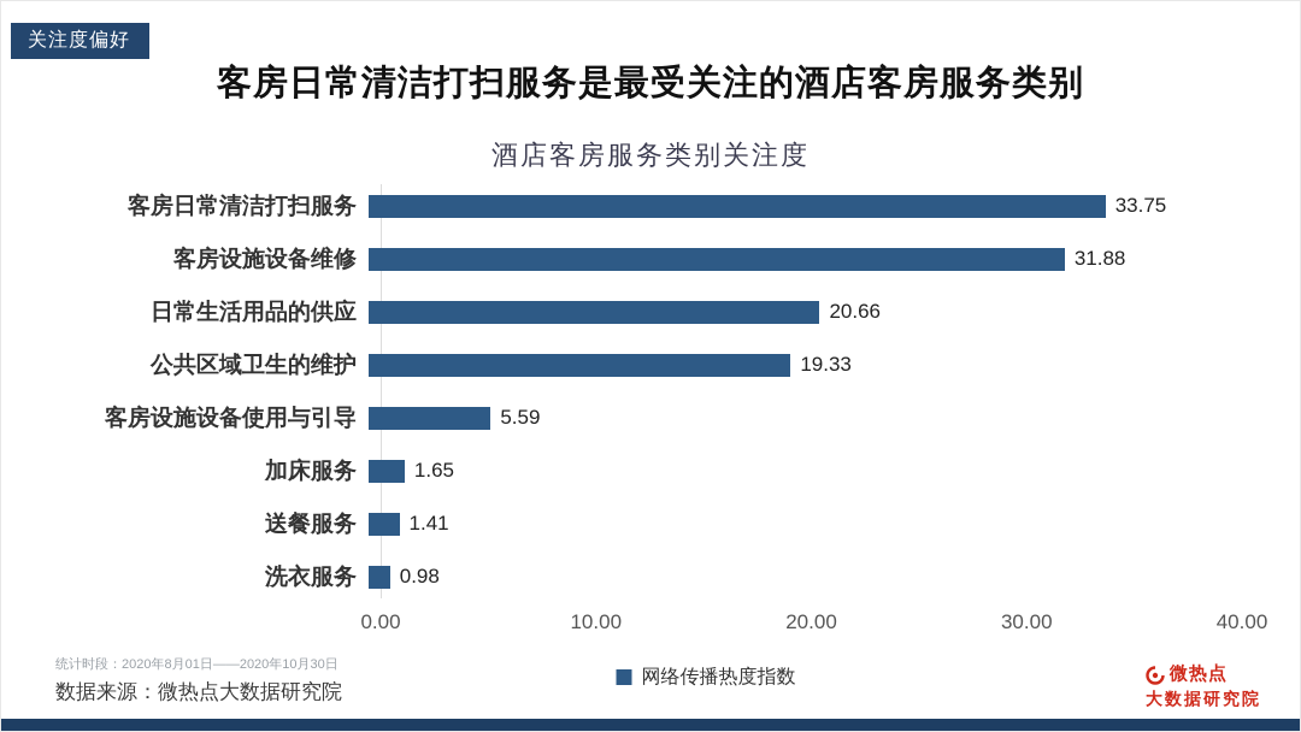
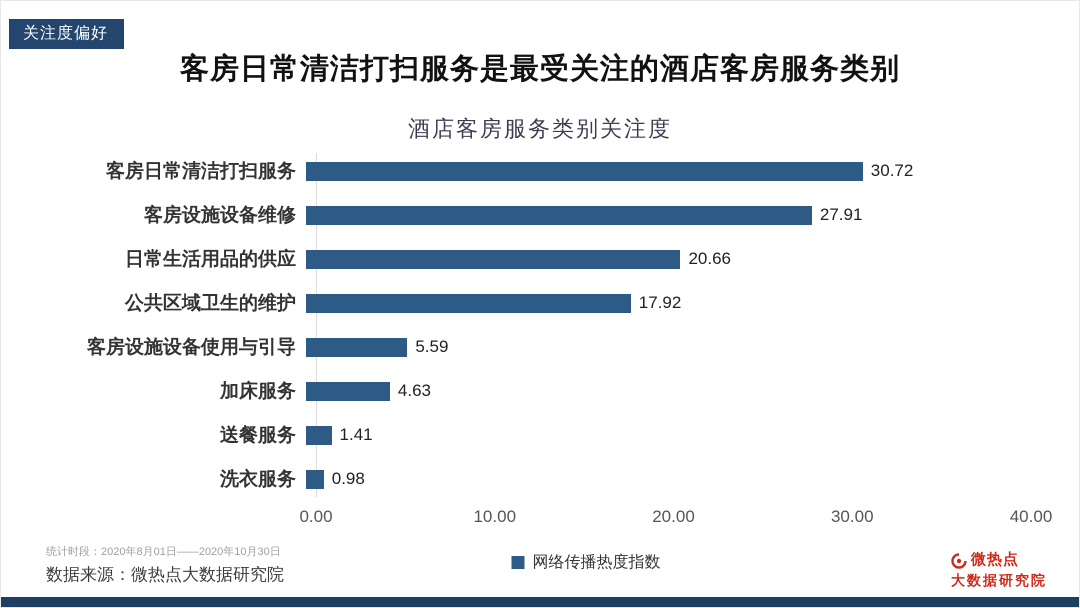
客房日常清洁打扫服务: 33.75 -> 30.72
客房设施设备维修: 31.88 -> 27.91
公共区域卫生的维护: 19.33 -> 17.92
加床服务: 1.65 -> 4.63
